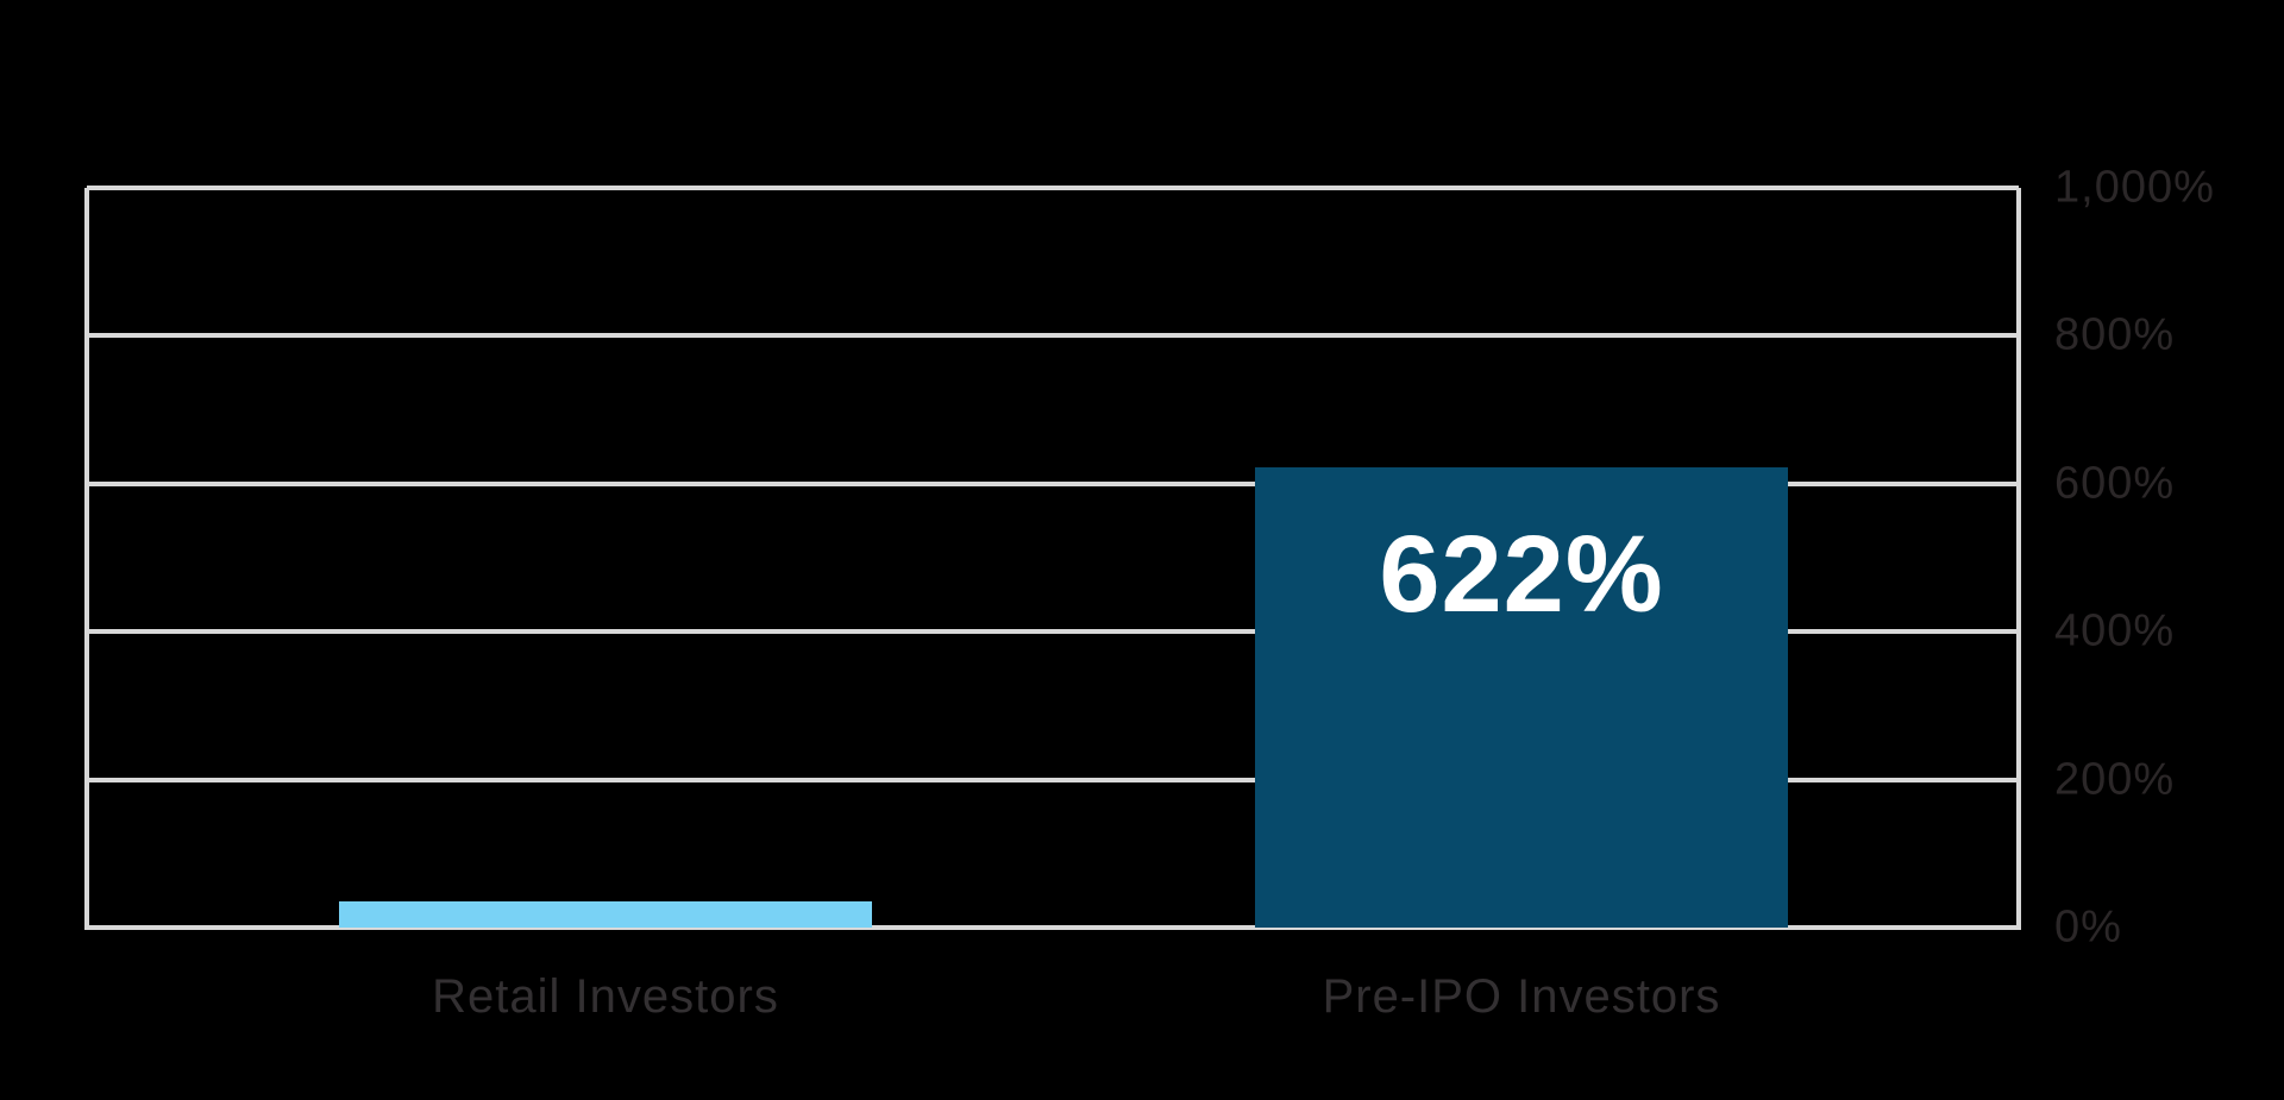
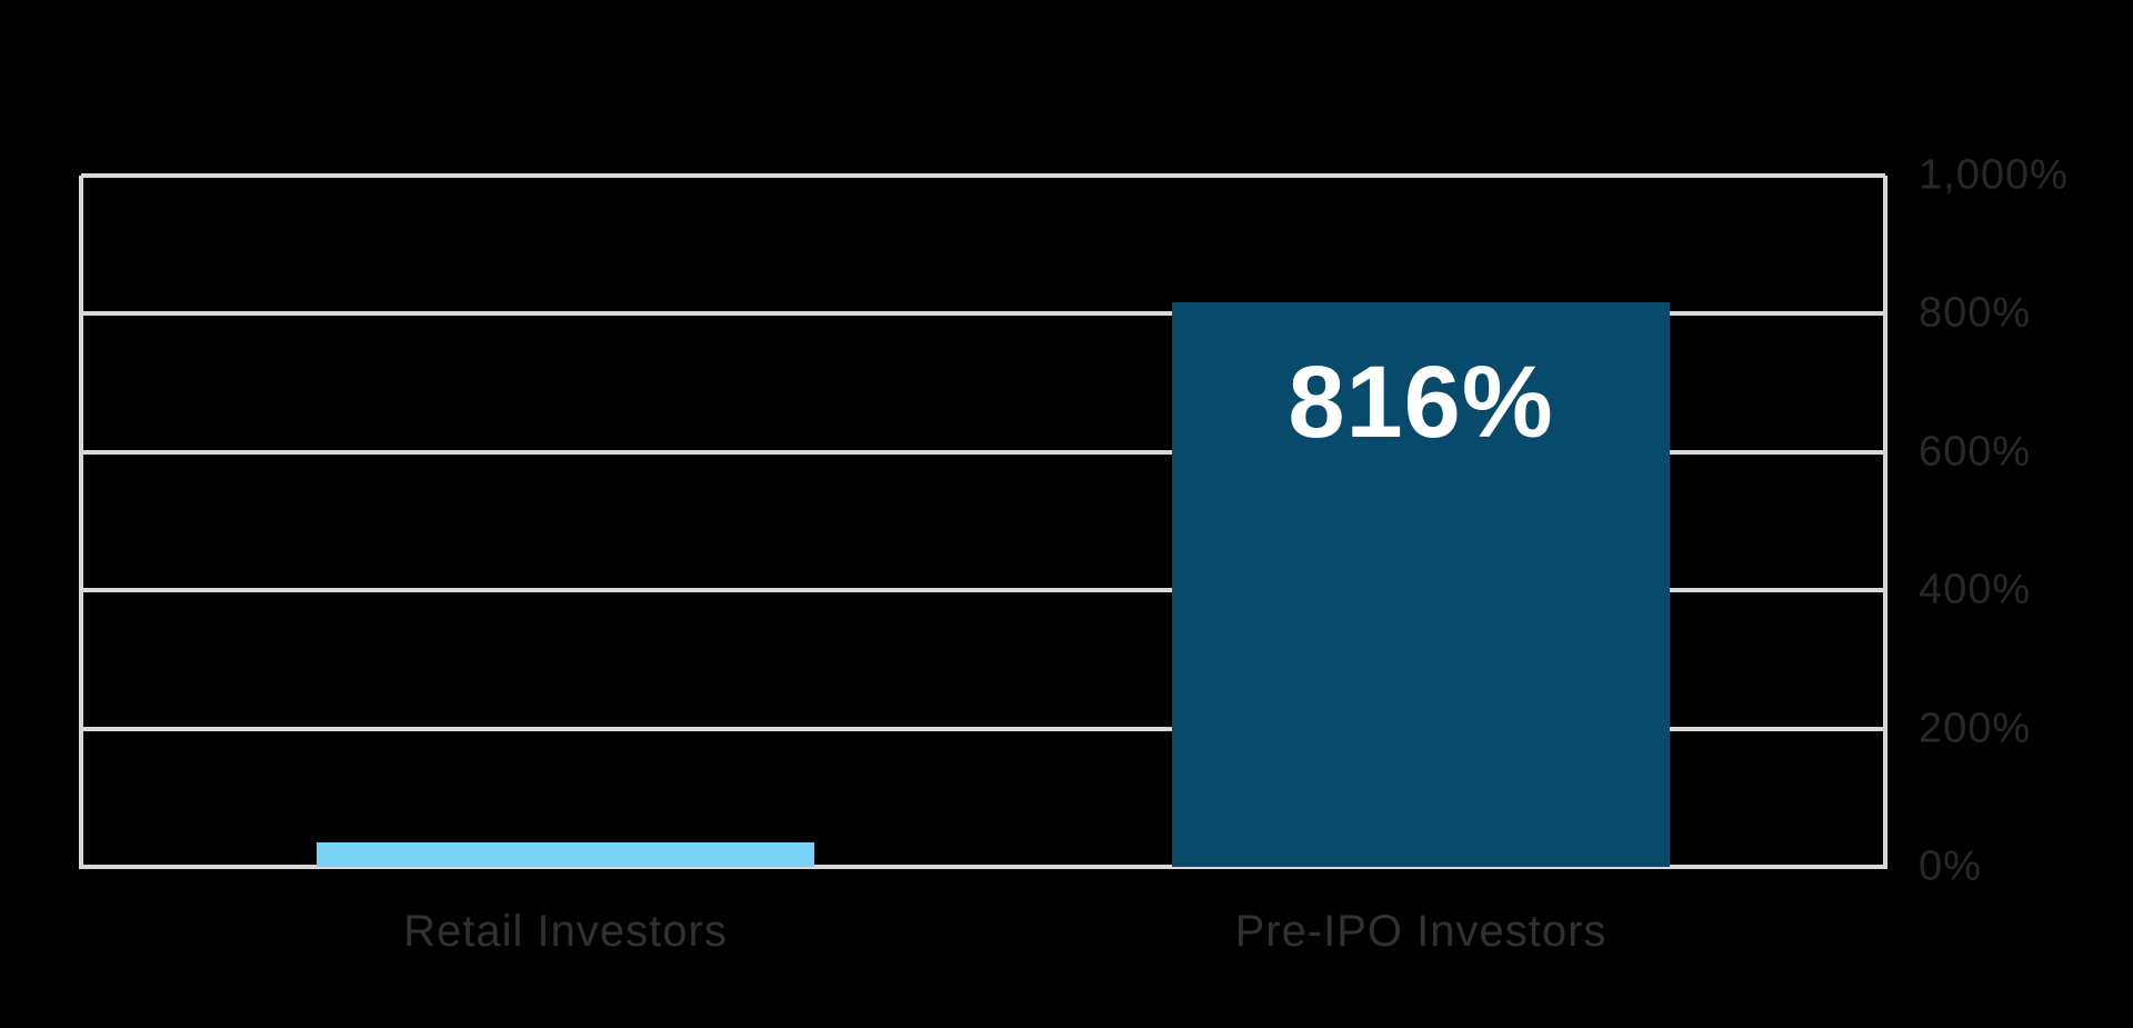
Pre-IPO Investors: 622% -> 816%
